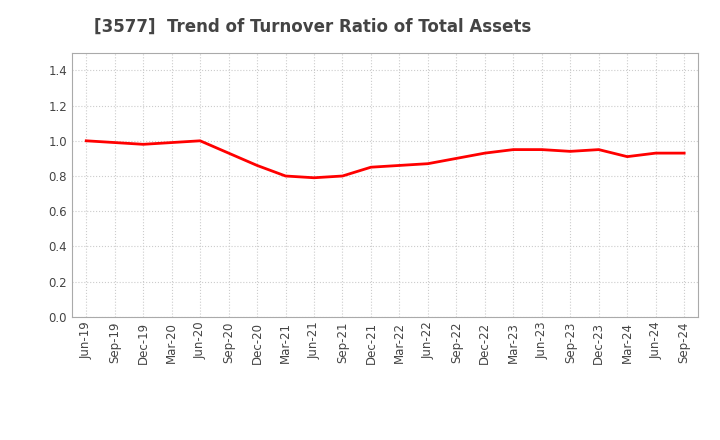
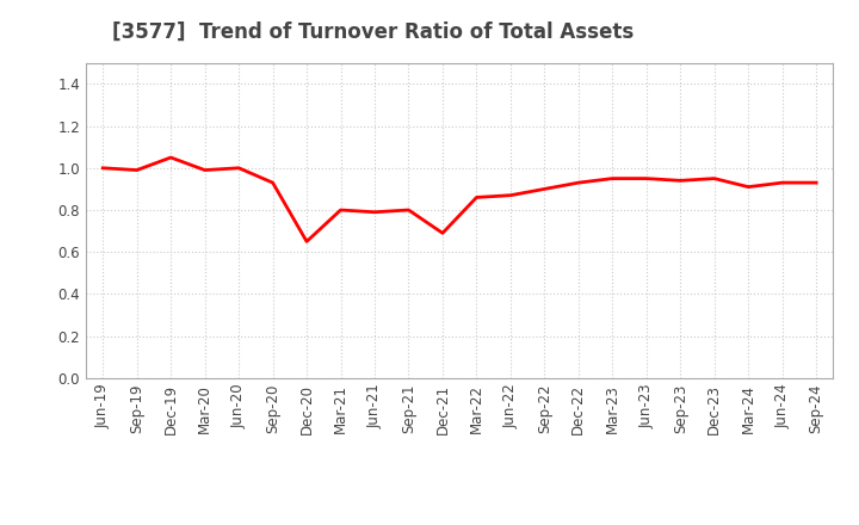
Dec-19: 0.98 -> 1.05
Dec-20: 0.86 -> 0.65
Dec-21: 0.85 -> 0.69
